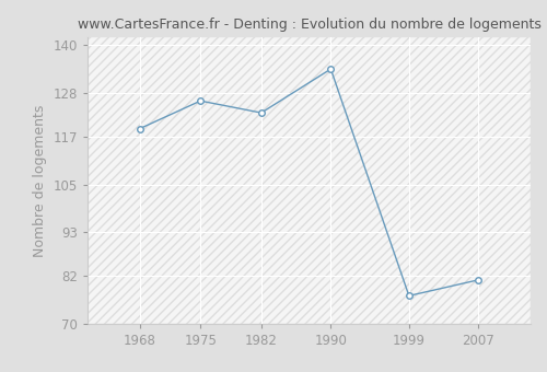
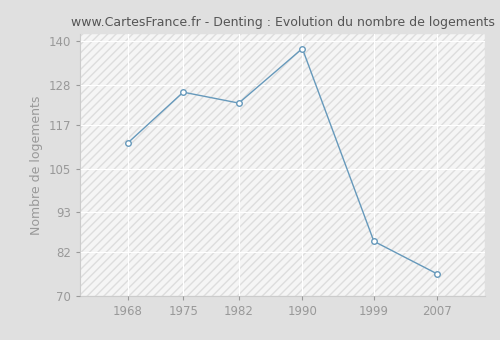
1968: 119 -> 112
1990: 134 -> 138
1999: 77 -> 85
2007: 81 -> 76
